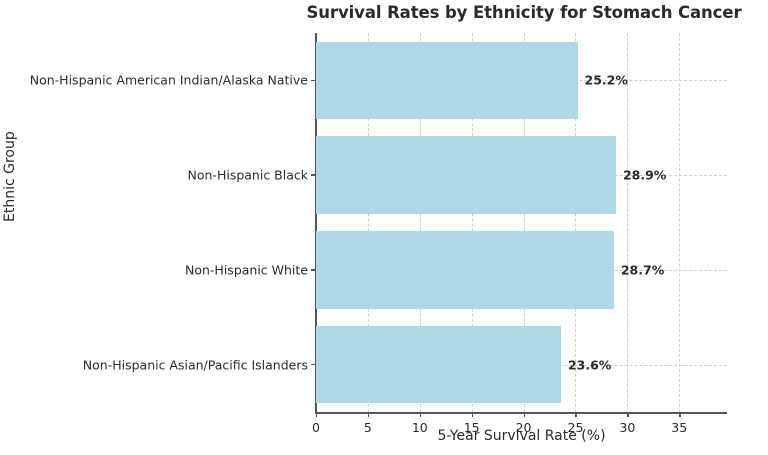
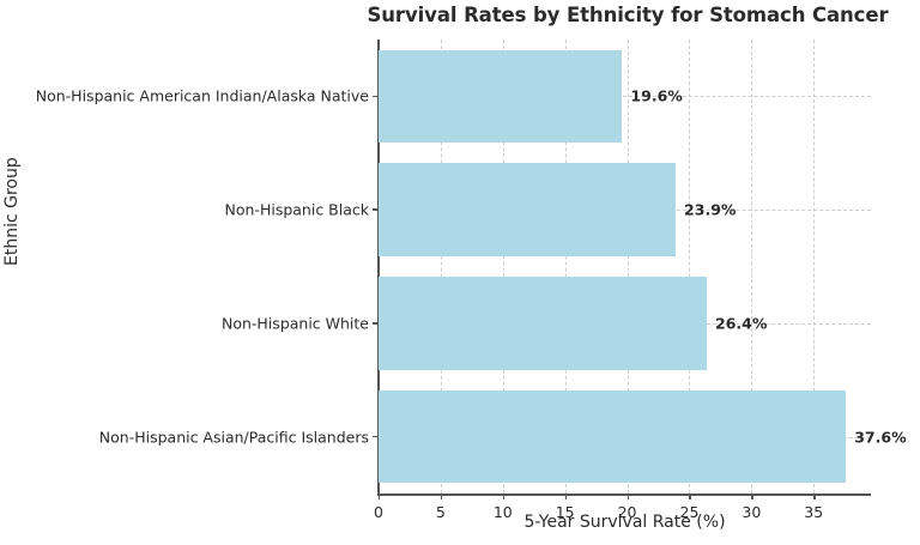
Non-Hispanic American Indian/Alaska Native: 25.2% -> 19.6%
Non-Hispanic Black: 28.9% -> 23.9%
Non-Hispanic White: 28.7% -> 26.4%
Non-Hispanic Asian/Pacific Islanders: 23.6% -> 37.6%
